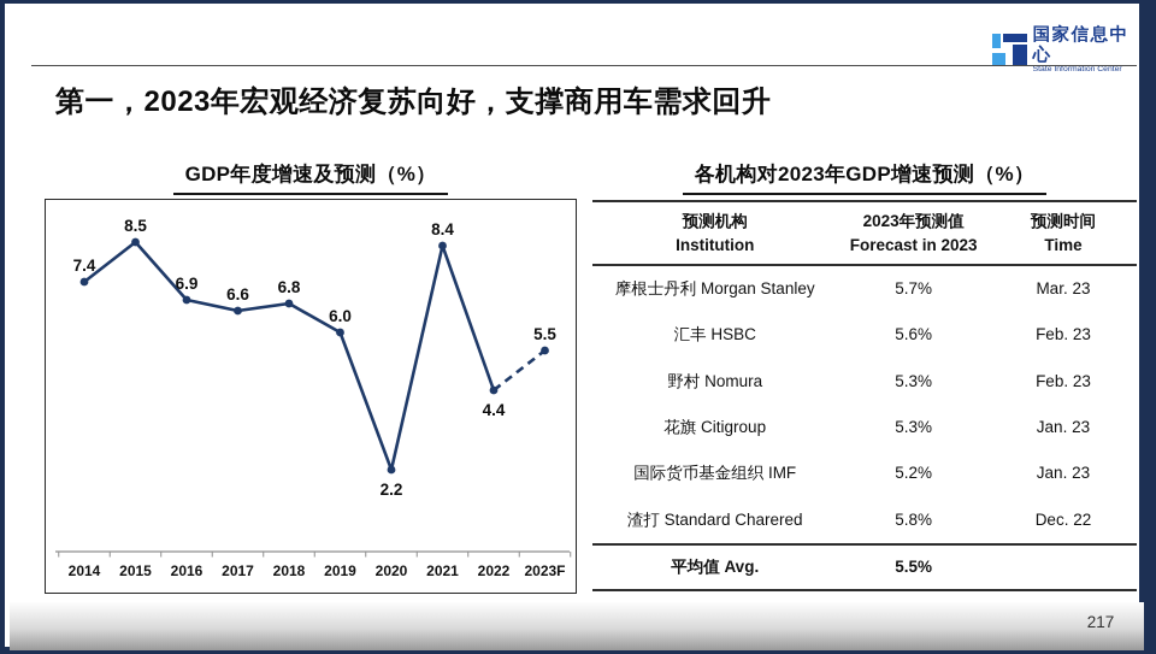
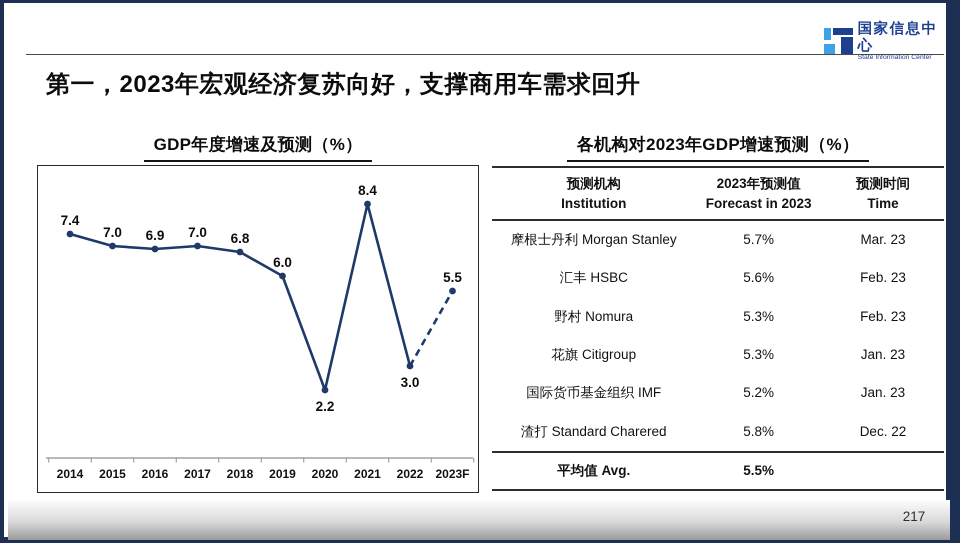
2015: 8.5 -> 7.0
2017: 6.6 -> 7.0
2022: 4.4 -> 3.0
